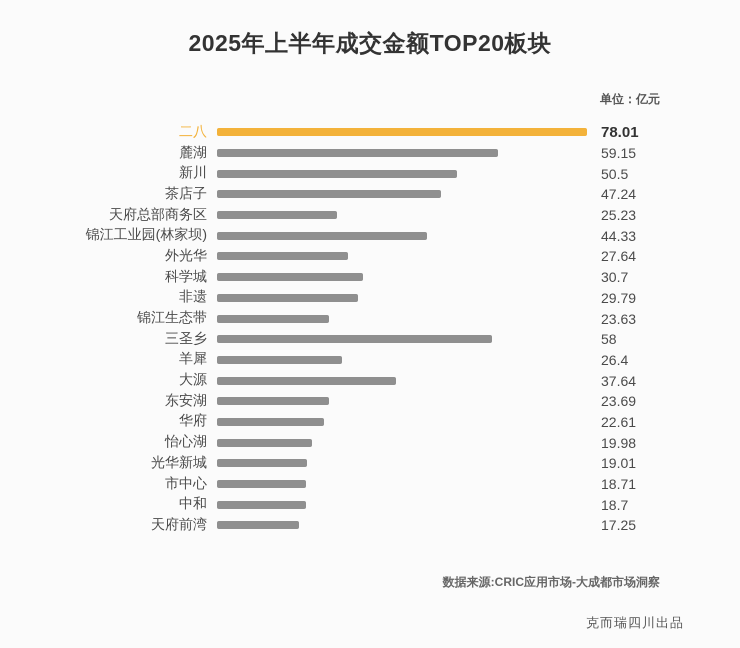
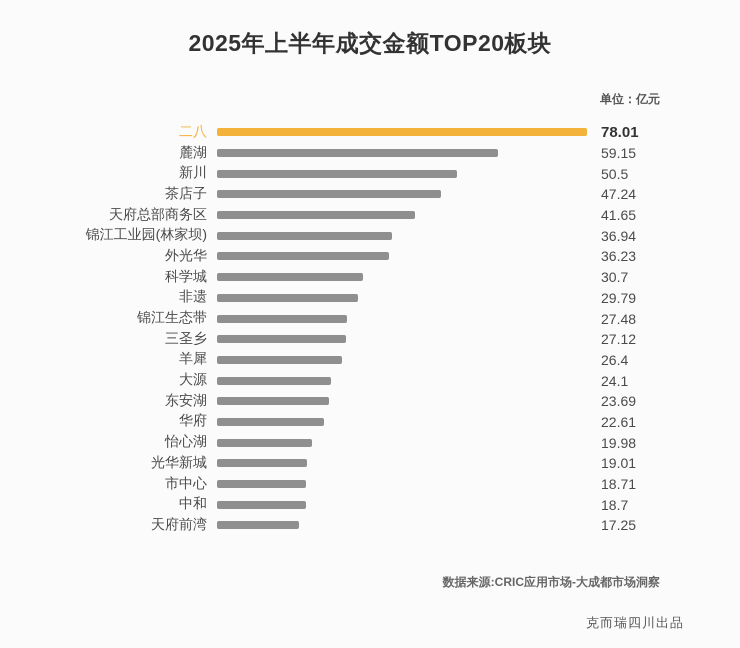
天府总部商务区: 25.23 -> 41.65
锦江工业园(林家坝): 44.33 -> 36.94
外光华: 27.64 -> 36.23
锦江生态带: 23.63 -> 27.48
三圣乡: 58 -> 27.12
大源: 37.64 -> 24.1
